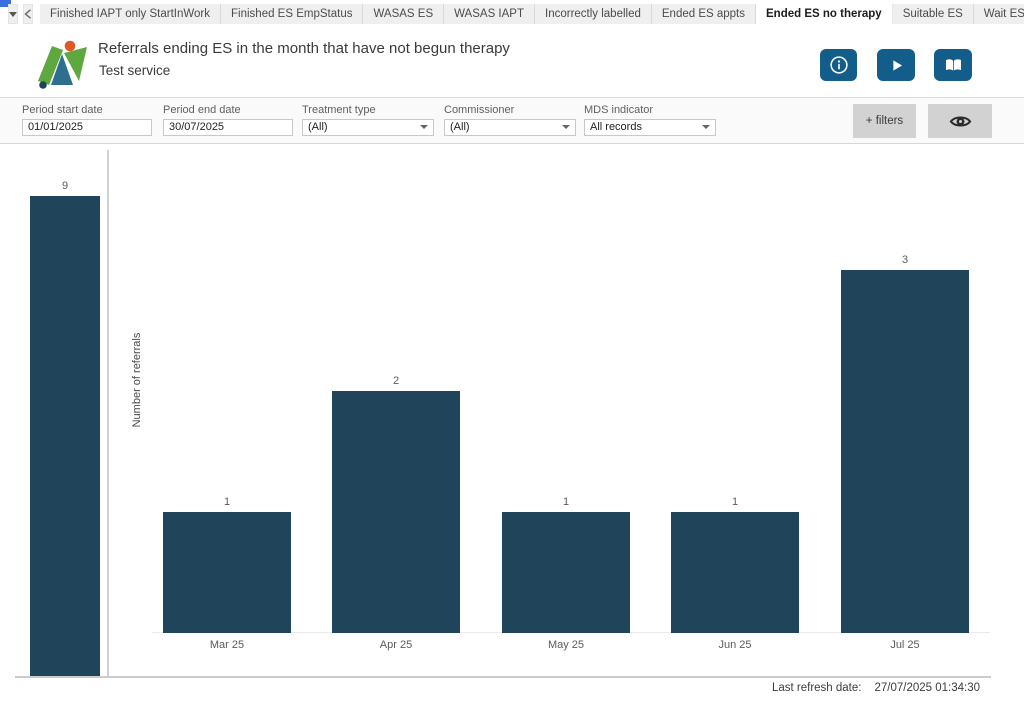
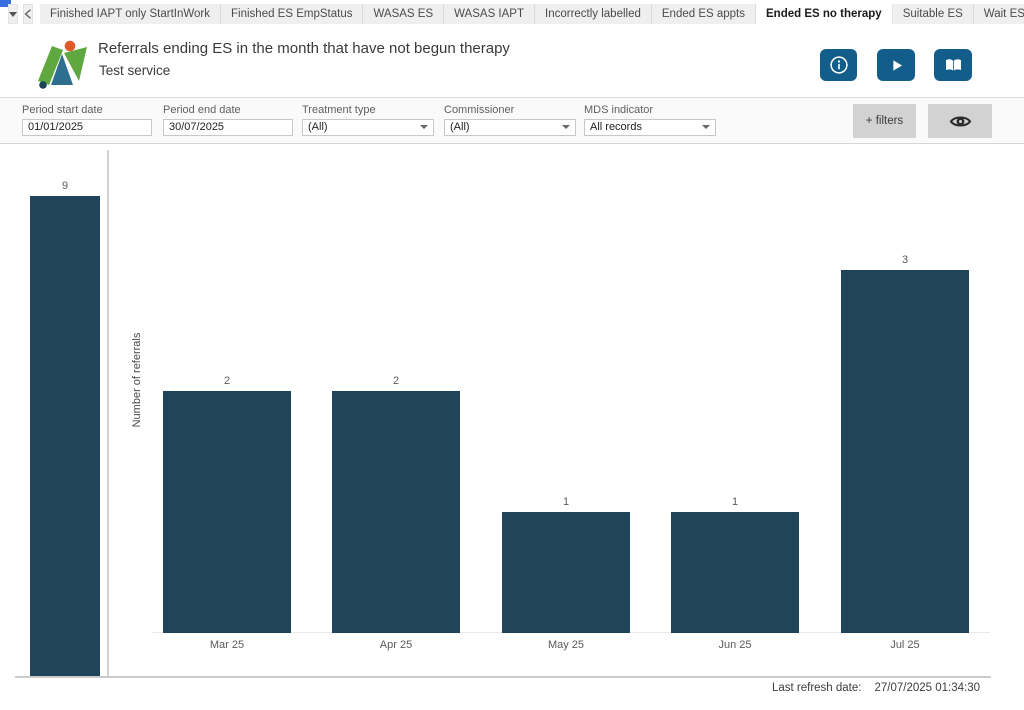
Mar 25: 1 -> 2
